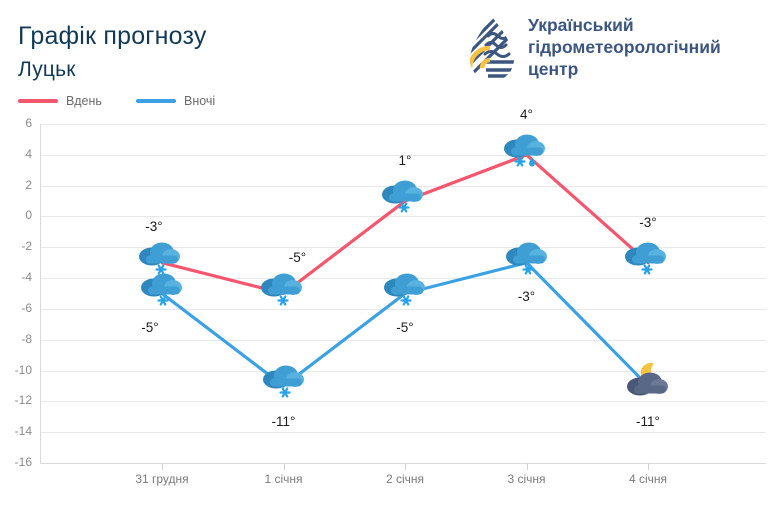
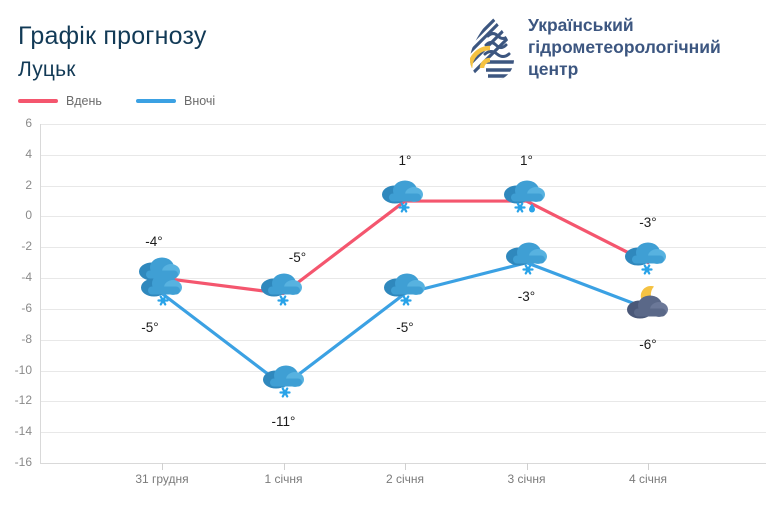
Вдень/31 грудня: -3° -> -4°
Вдень/3 січня: 4° -> 1°
Вночі/4 січня: -11° -> -6°
